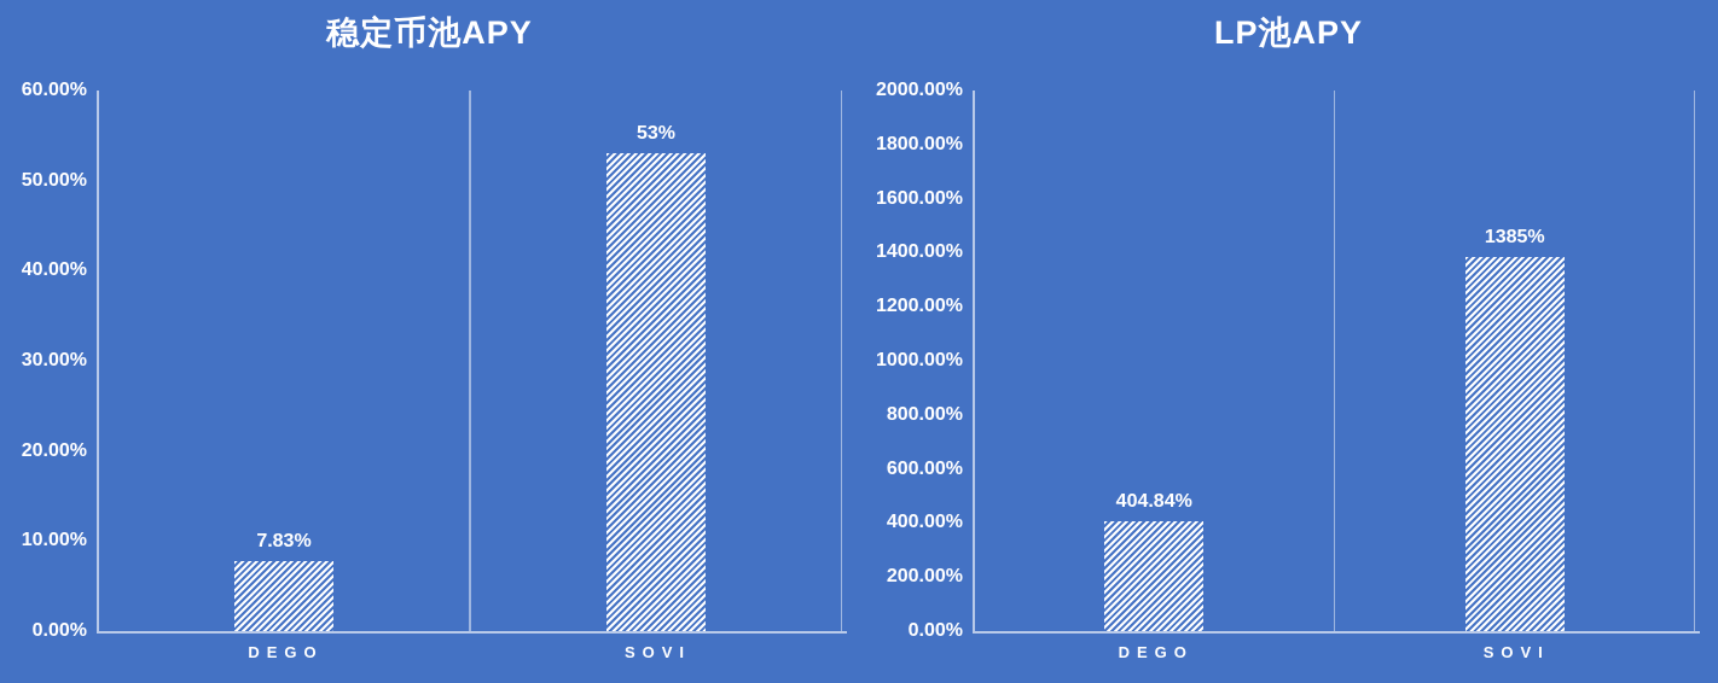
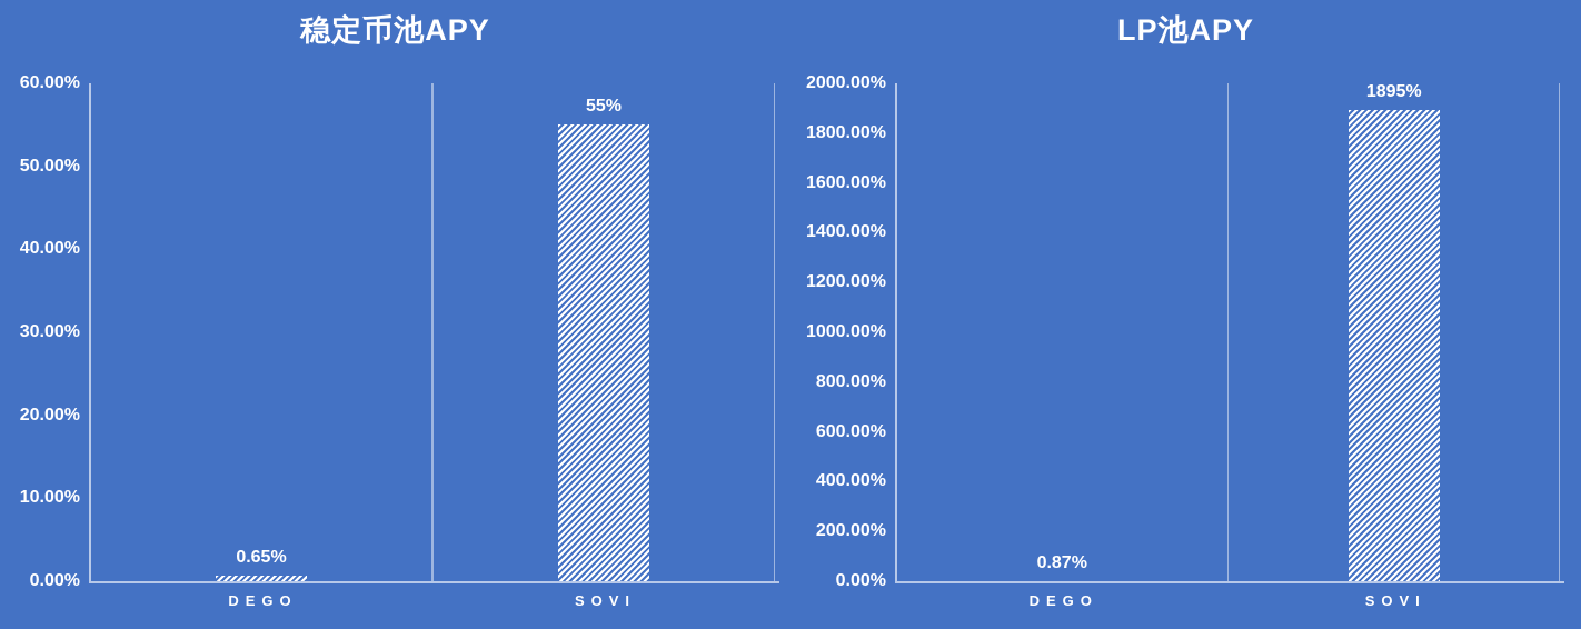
稳定币池APY/DEGO: 7.83% -> 0.65%
稳定币池APY/SOVI: 53% -> 55%
LP池APY/DEGO: 404.84% -> 0.87%
LP池APY/SOVI: 1385% -> 1895%
